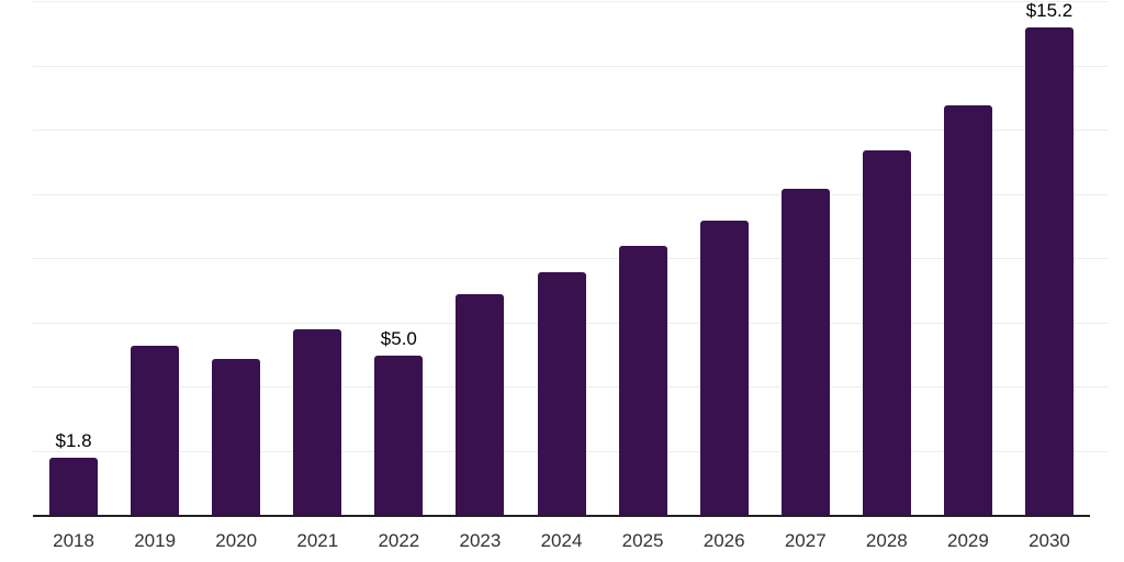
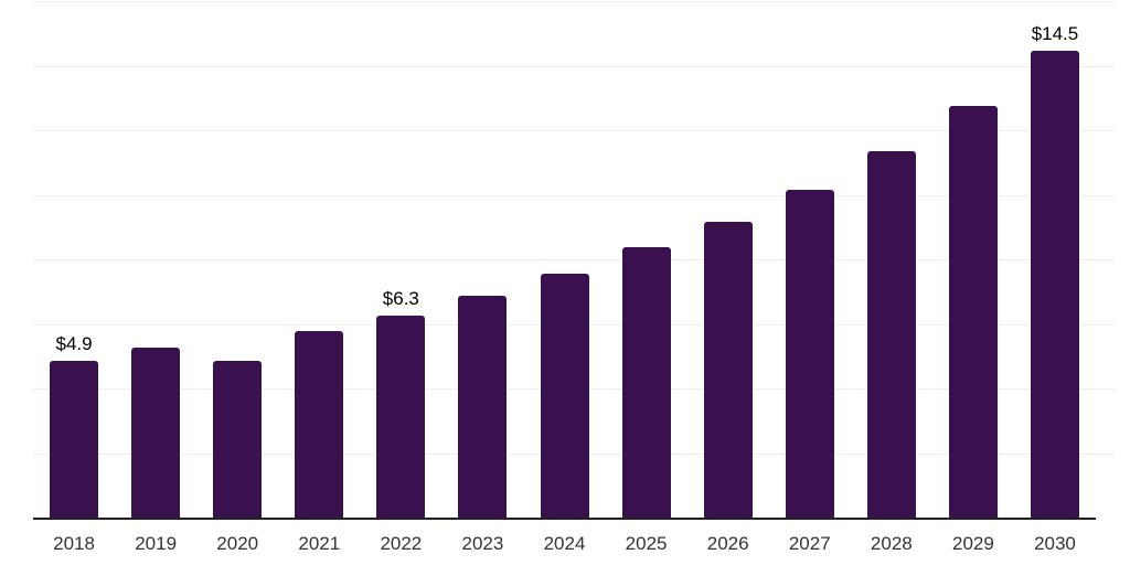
2018: $1.8 -> $4.9
2022: $5.0 -> $6.3
2030: $15.2 -> $14.5
